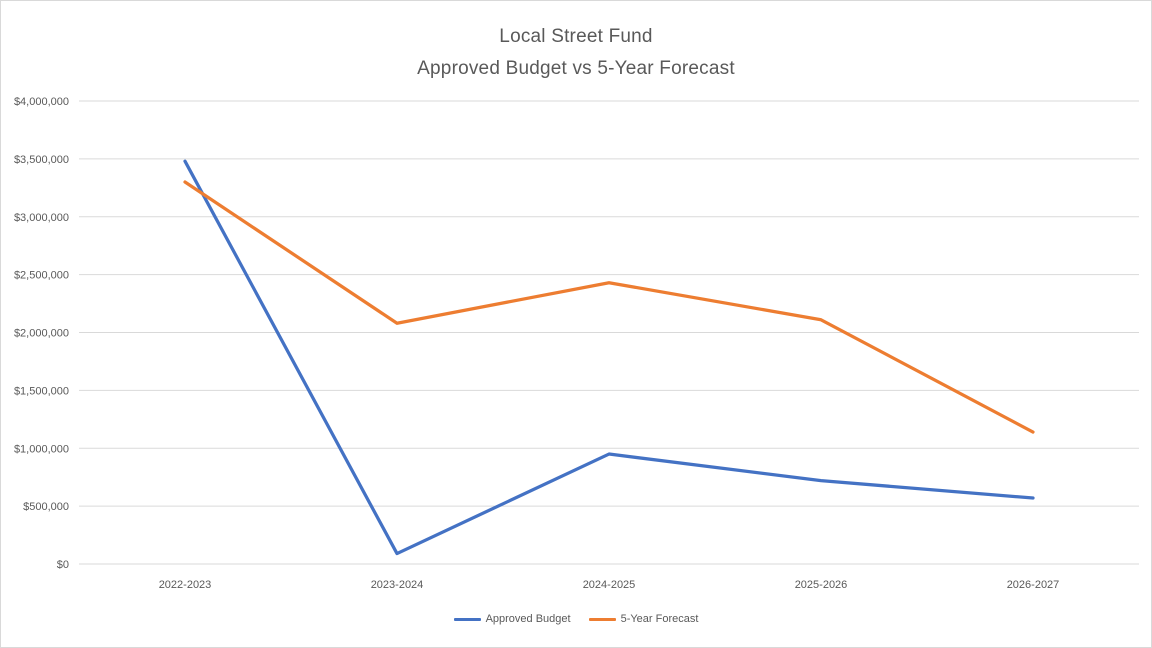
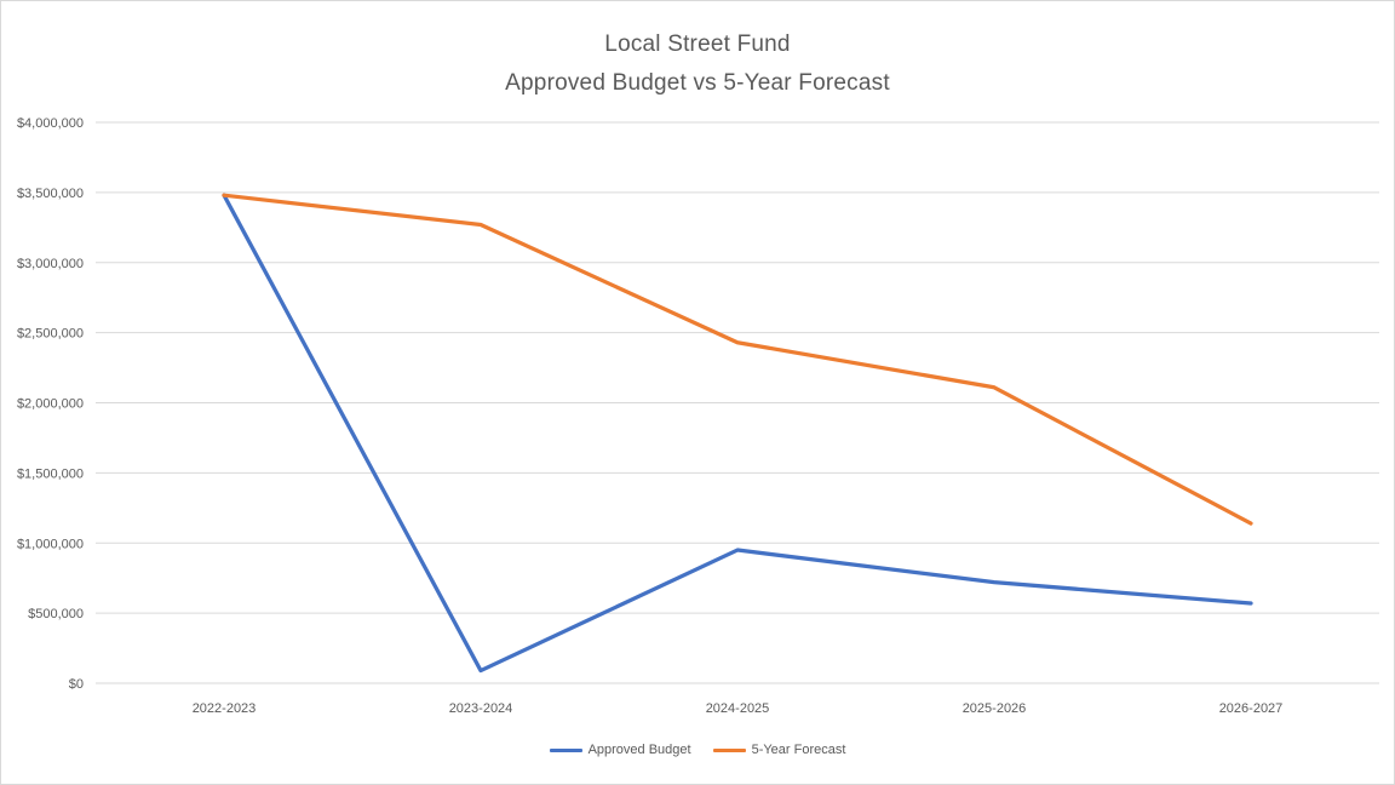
5-Year Forecast/2022-2023: $3300000 -> $3480000
5-Year Forecast/2023-2024: $2080000 -> $3270000
